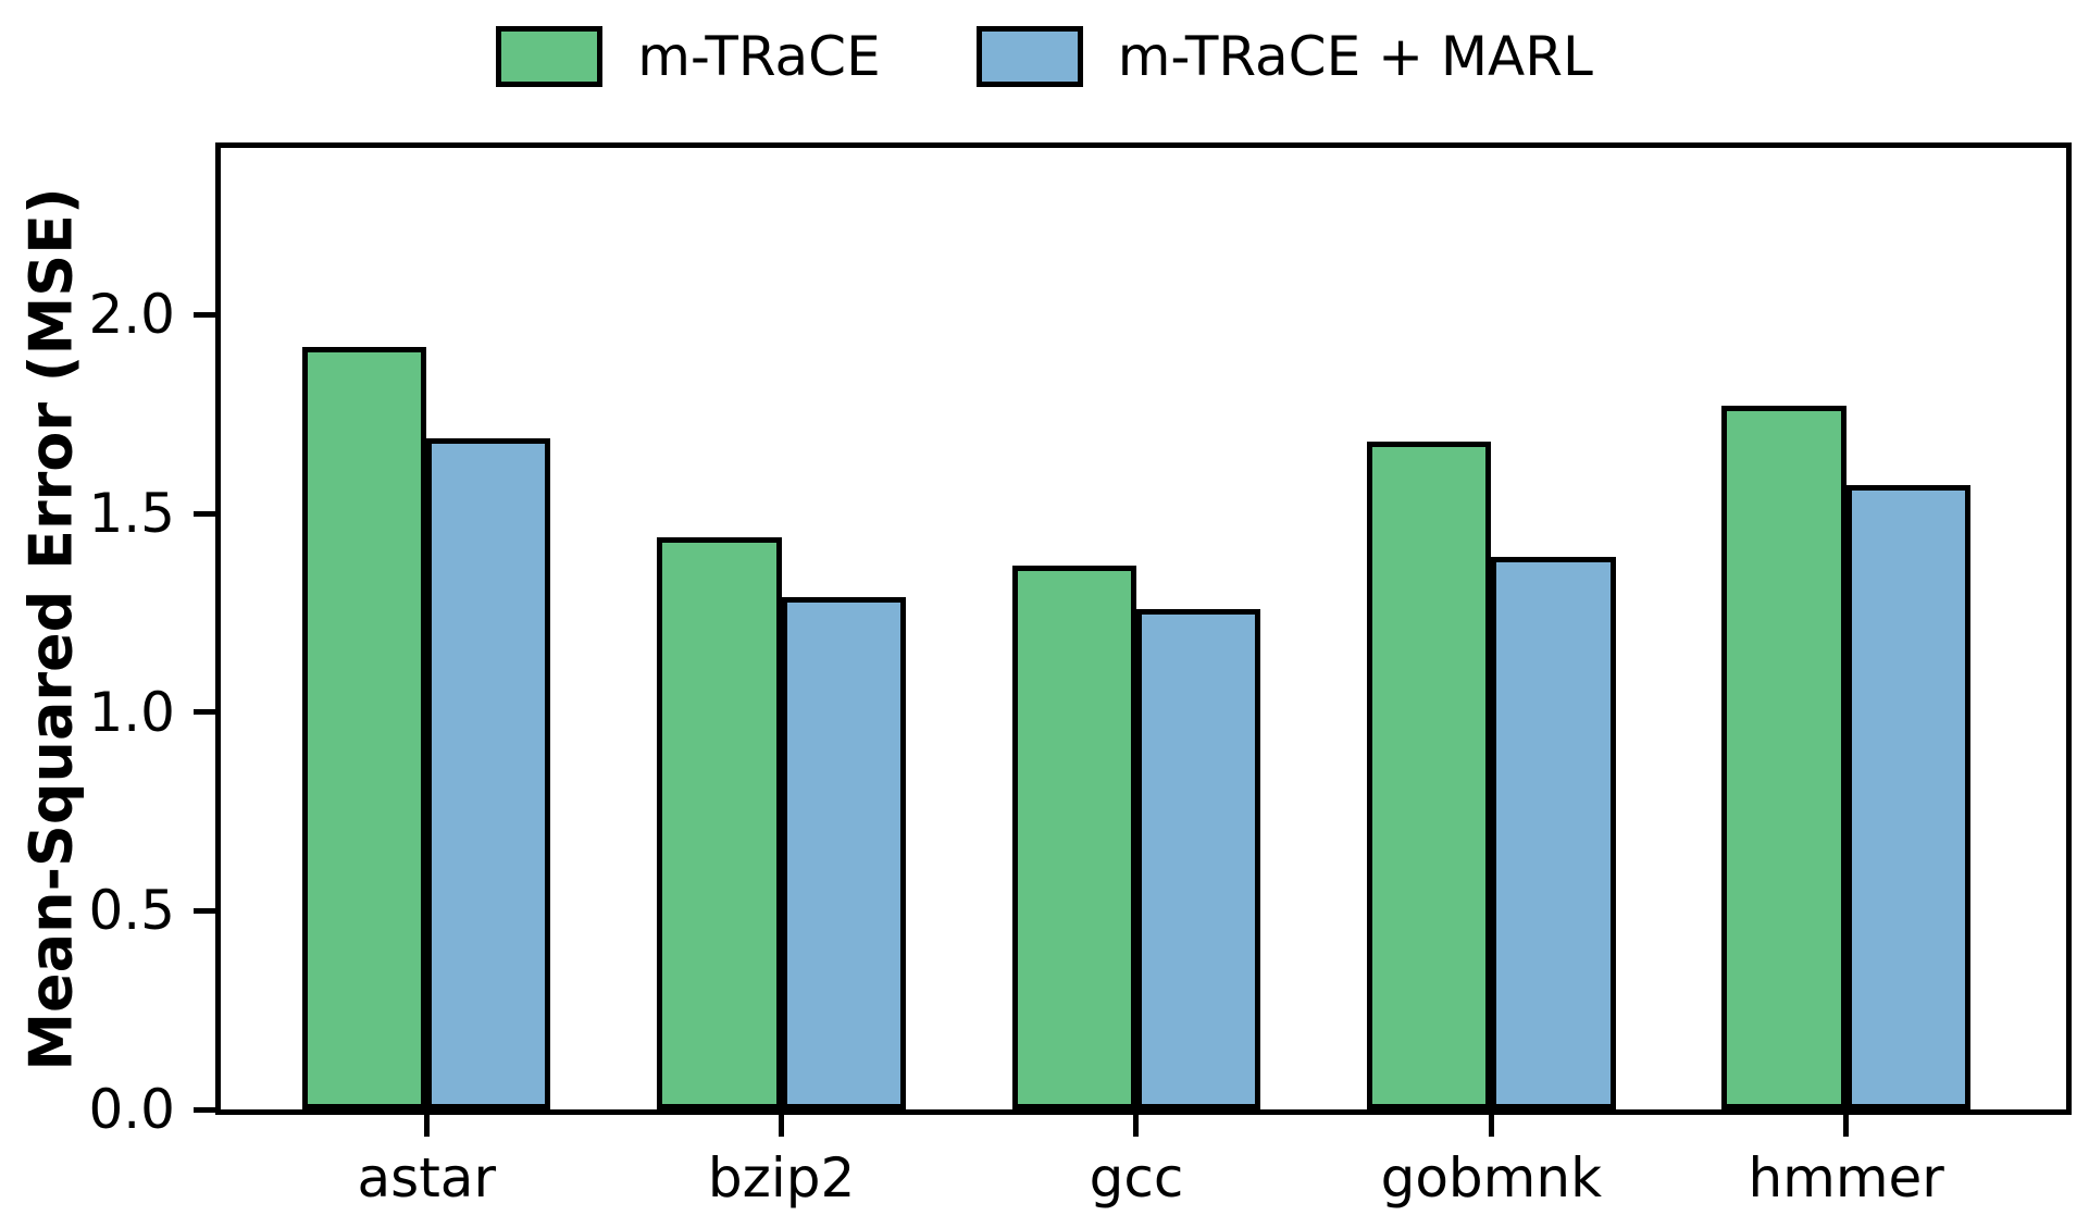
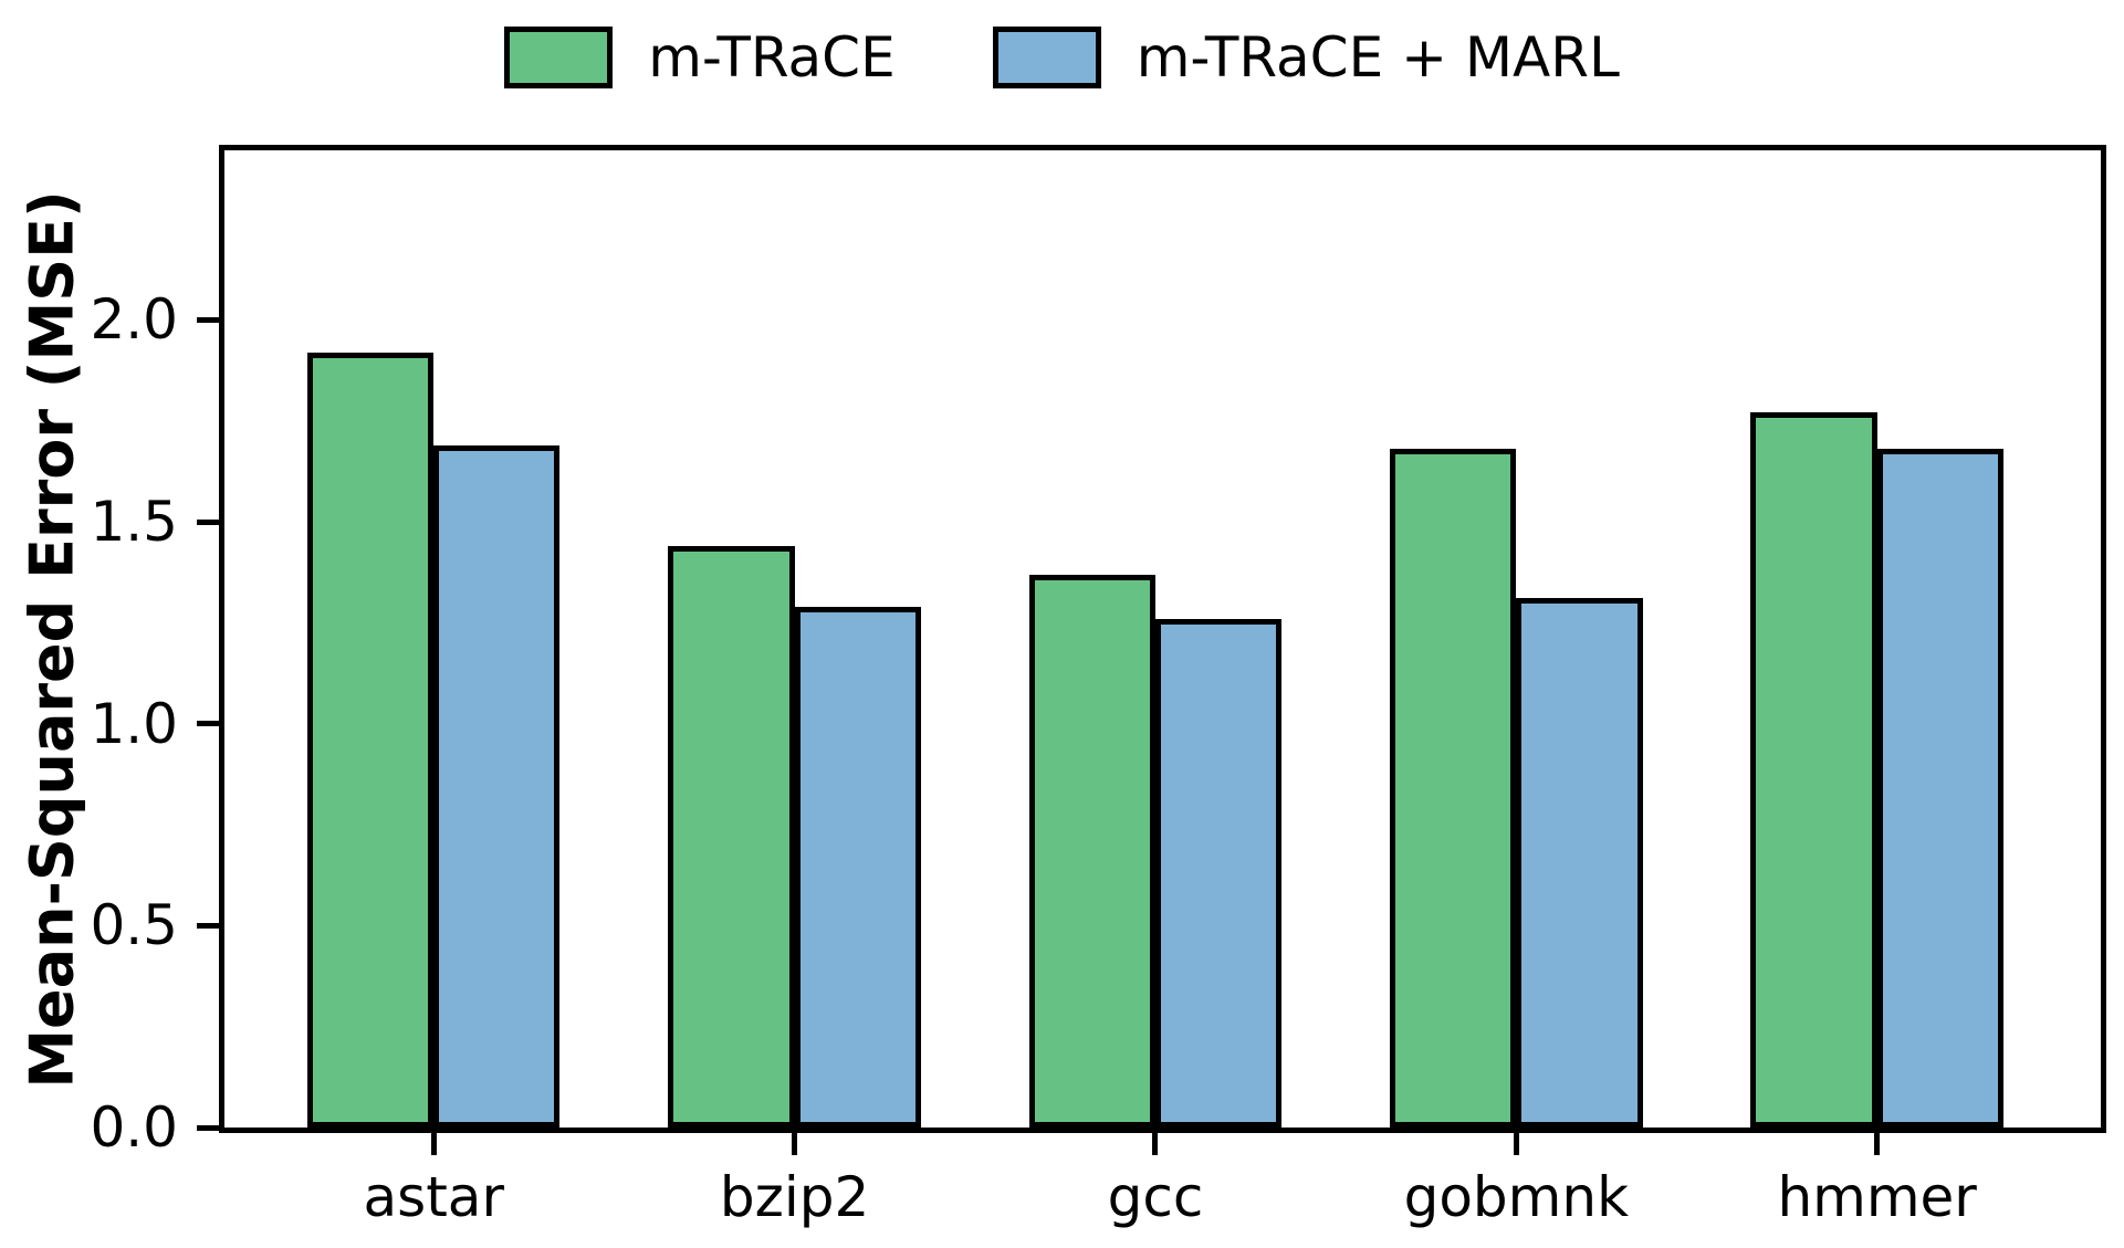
m-TRaCE + MARL/gobmnk: 1.39 -> 1.31
m-TRaCE + MARL/hmmer: 1.57 -> 1.68
